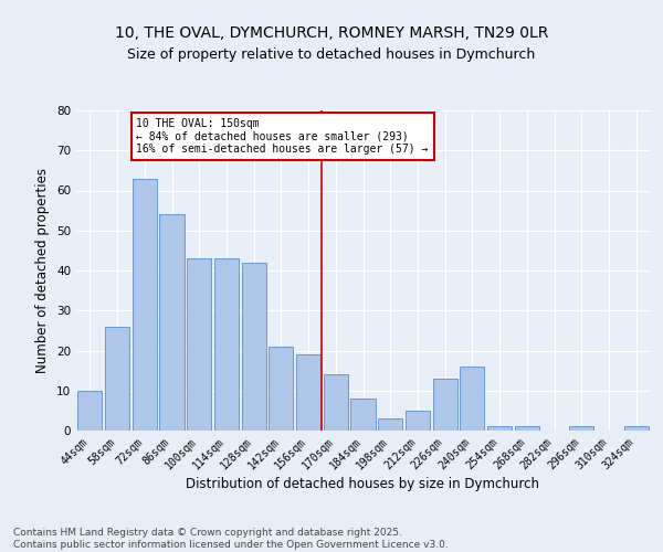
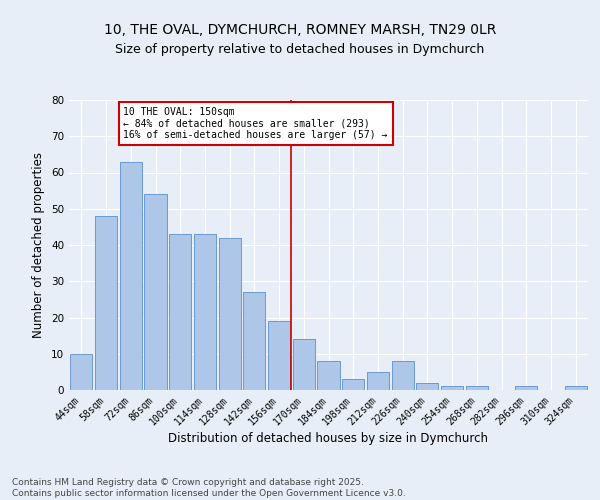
58sqm: 26 -> 48
142sqm: 21 -> 27
226sqm: 13 -> 8
240sqm: 16 -> 2
